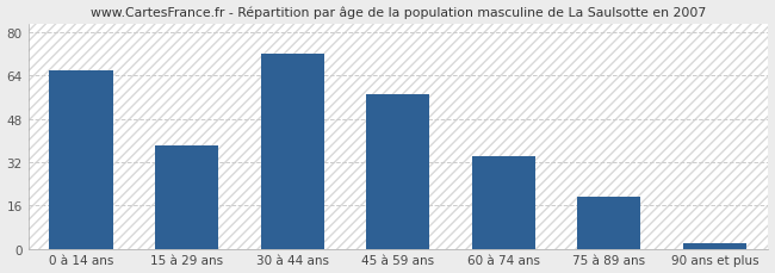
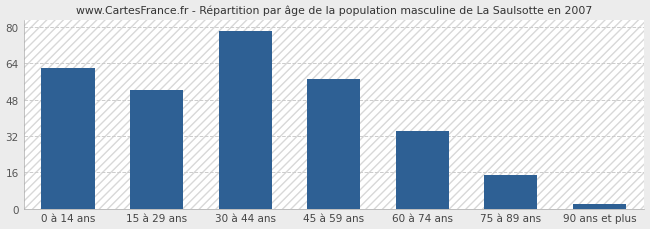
0 à 14 ans: 66 -> 62
15 à 29 ans: 38 -> 52
30 à 44 ans: 72 -> 78
75 à 89 ans: 19 -> 15
